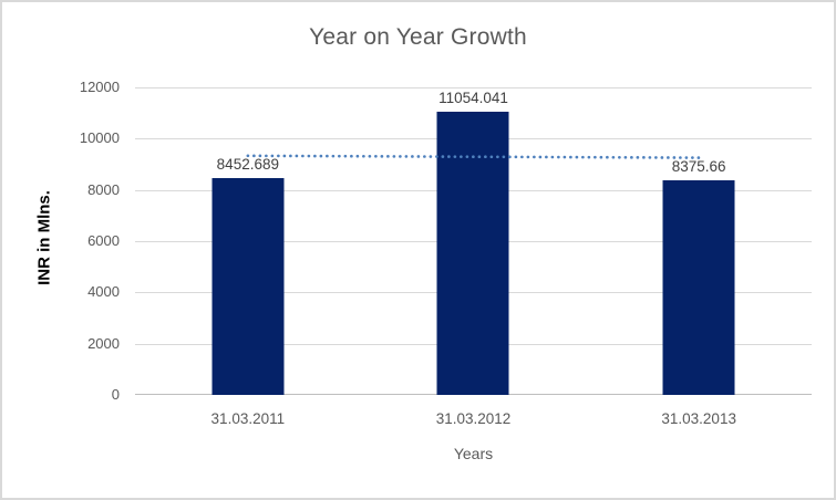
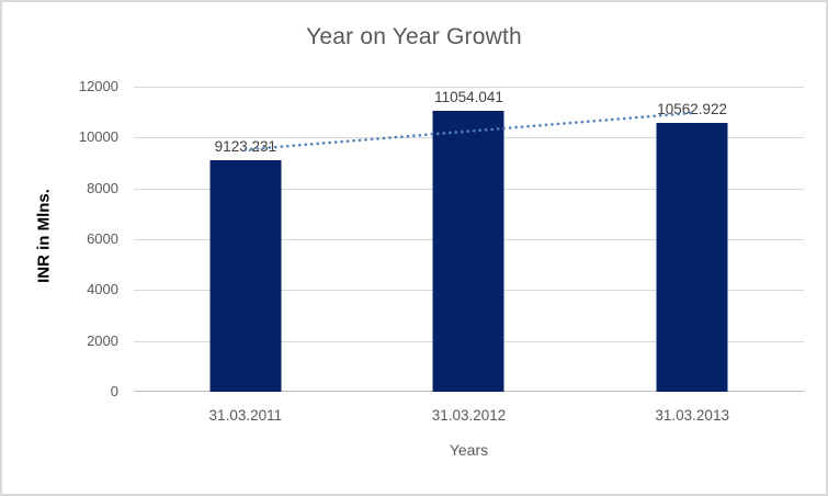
31.03.2011: 8452.689 -> 9123.231
31.03.2013: 8375.66 -> 10562.922
